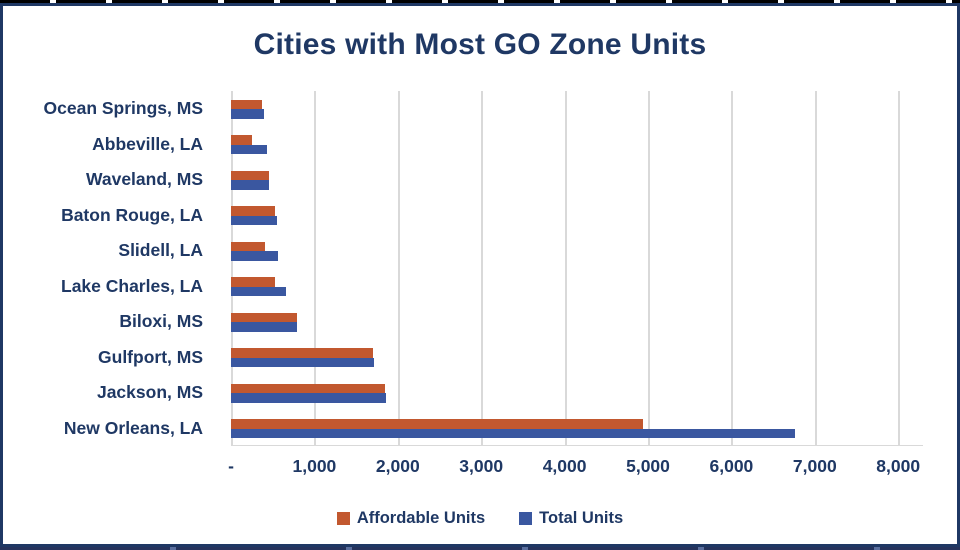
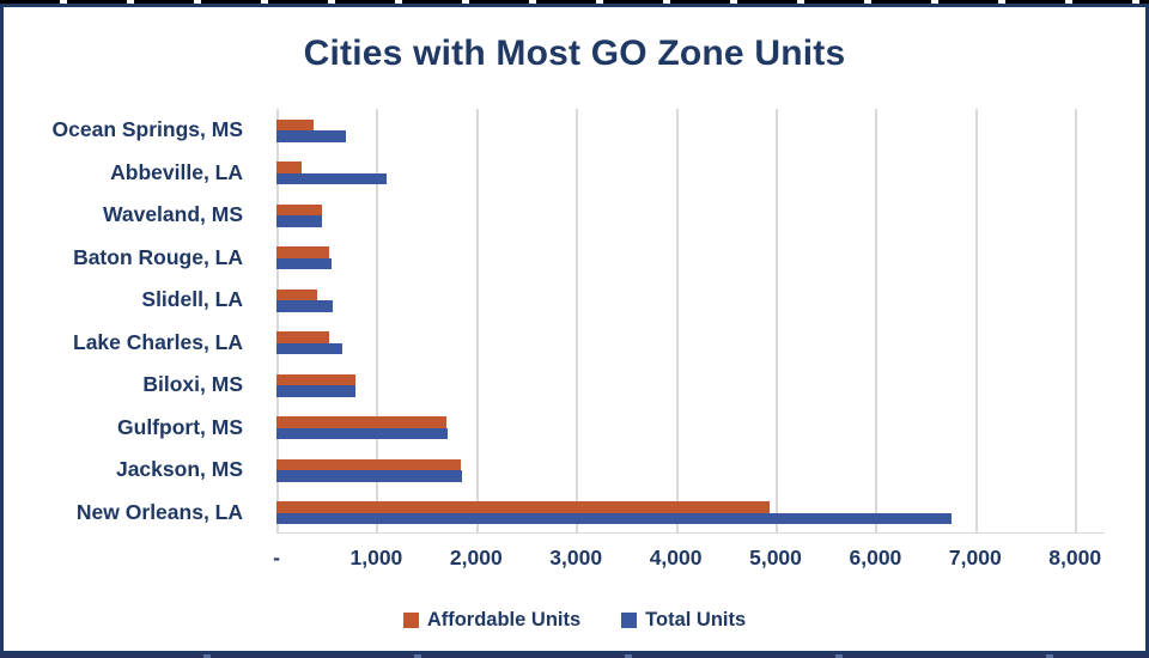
Total Units/Ocean Springs, MS: 400 -> 700
Total Units/Abbeville, LA: 400 -> 1100
